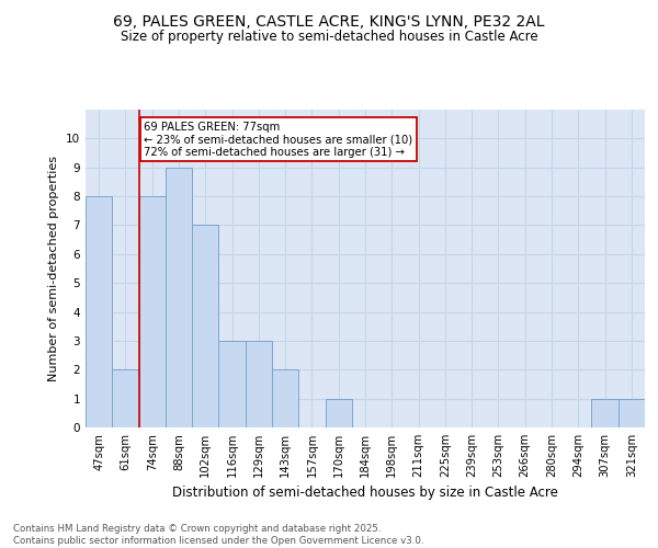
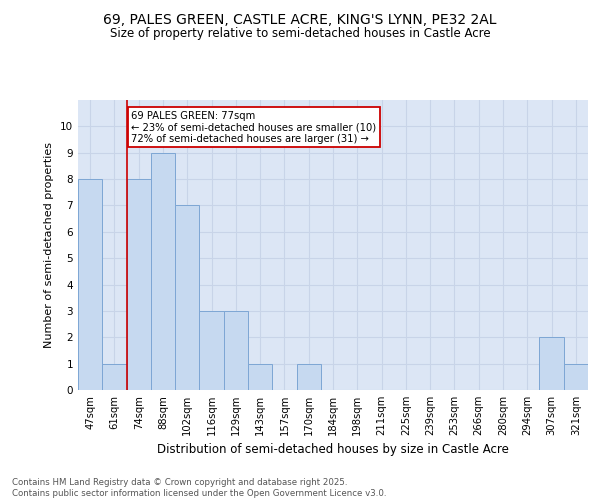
61sqm: 2 -> 1
143sqm: 2 -> 1
307sqm: 1 -> 2
